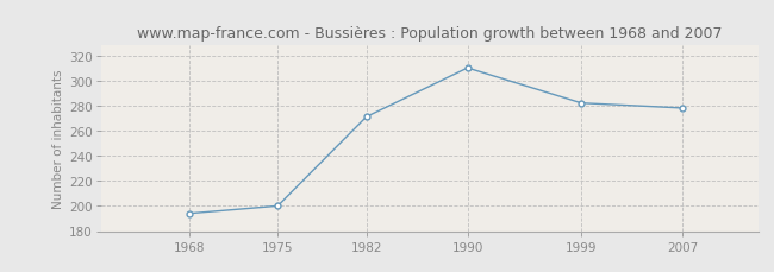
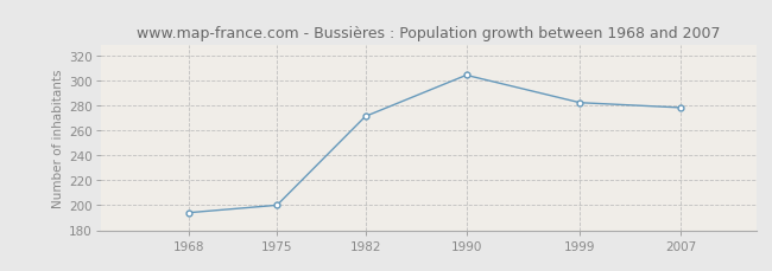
1990: 310 -> 304
